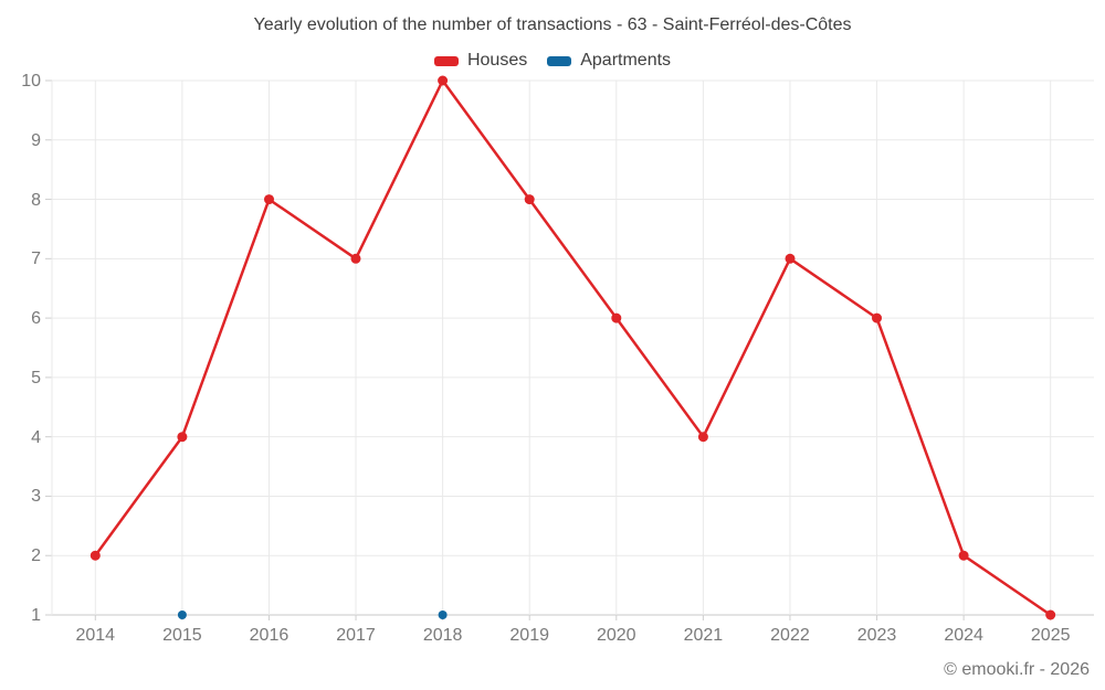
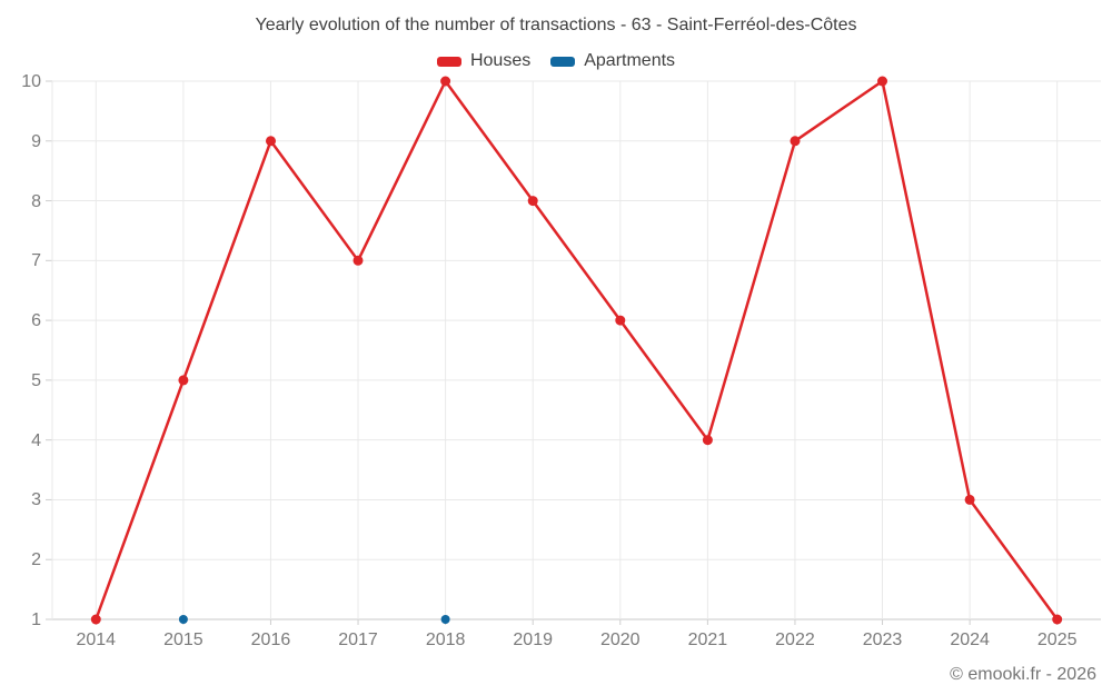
Houses/2014: 2 -> 1
Houses/2015: 4 -> 5
Houses/2016: 8 -> 9
Houses/2022: 7 -> 9
Houses/2023: 6 -> 10
Houses/2024: 2 -> 3
